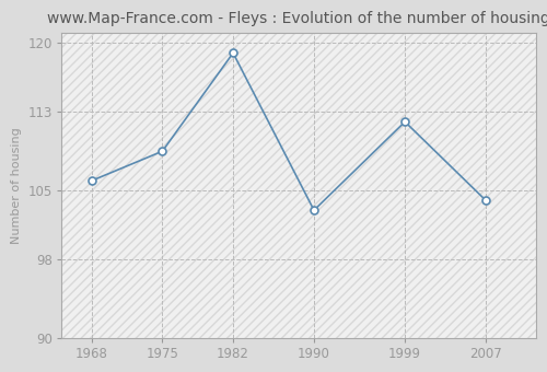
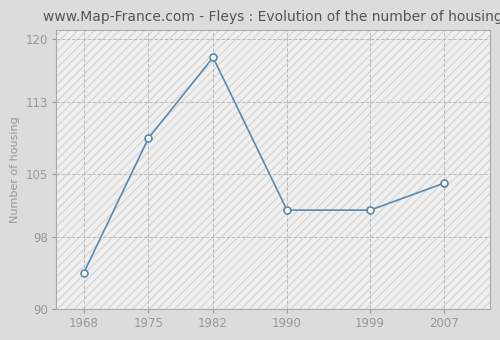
1968: 106 -> 94
1982: 119 -> 118
1990: 103 -> 101
1999: 112 -> 101
